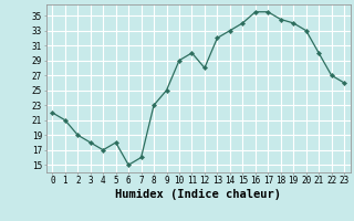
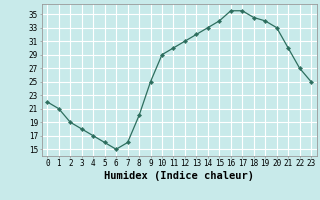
5: 18.0 -> 16.0
8: 23.0 -> 20.0
12: 28.0 -> 31.0
23: 26.0 -> 25.0
